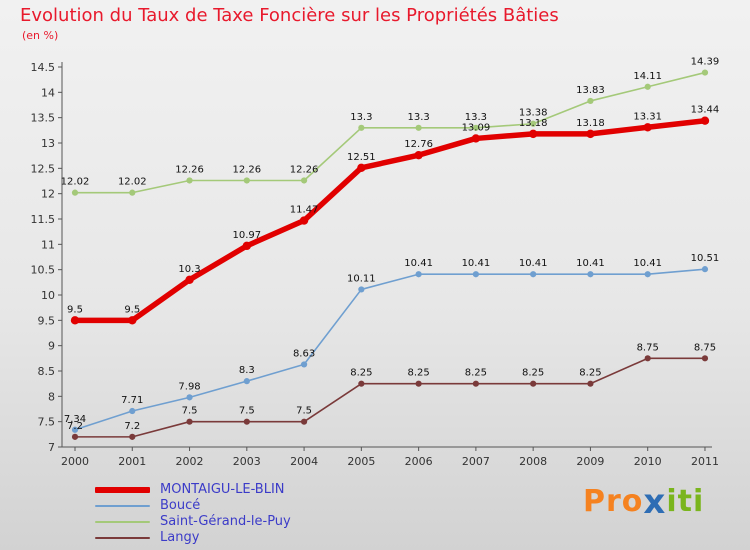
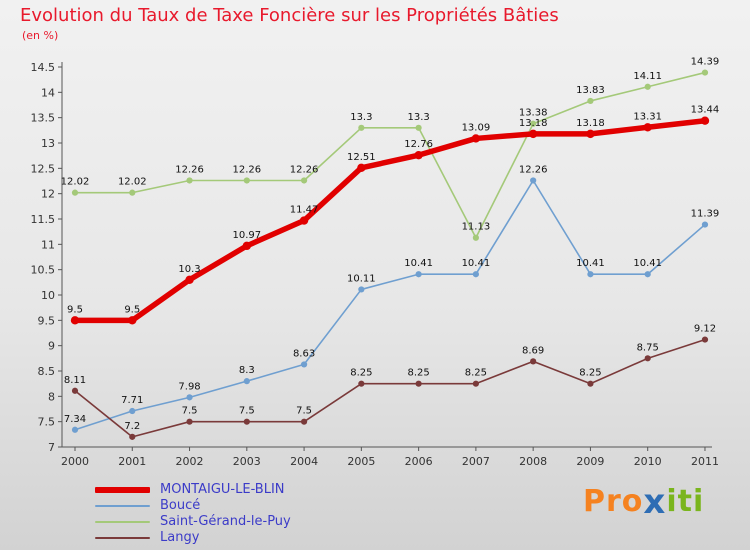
Langy/2000: 7.2 -> 8.11
Saint-Gérand-le-Puy/2007: 13.3 -> 11.13
Boucé/2008: 10.41 -> 12.26
Langy/2008: 8.25 -> 8.69
Boucé/2011: 10.51 -> 11.39
Langy/2011: 8.75 -> 9.12
